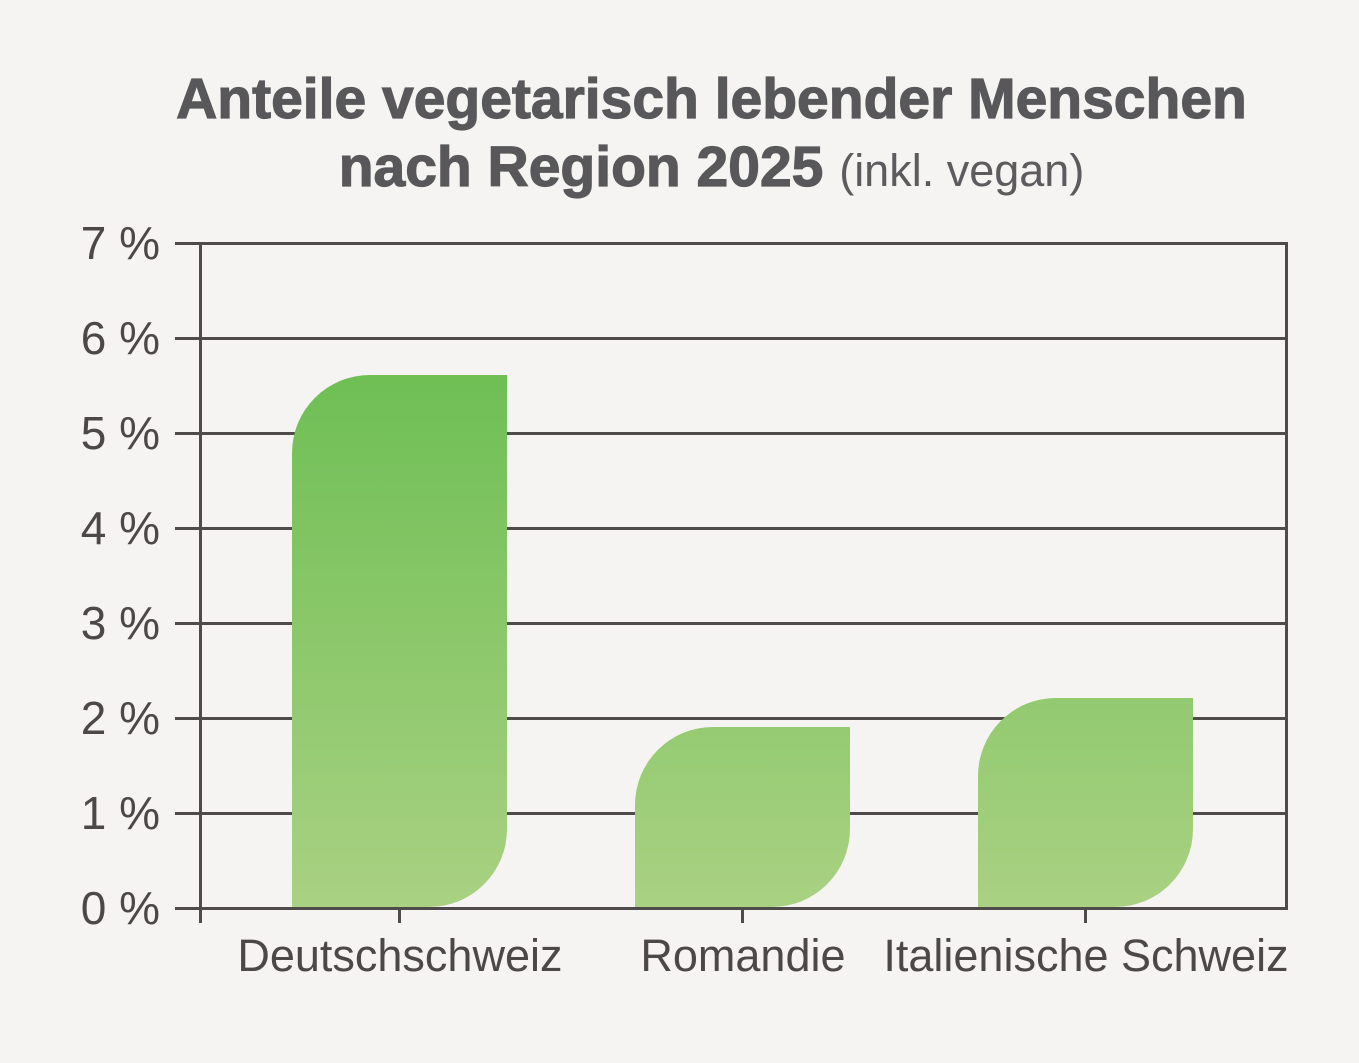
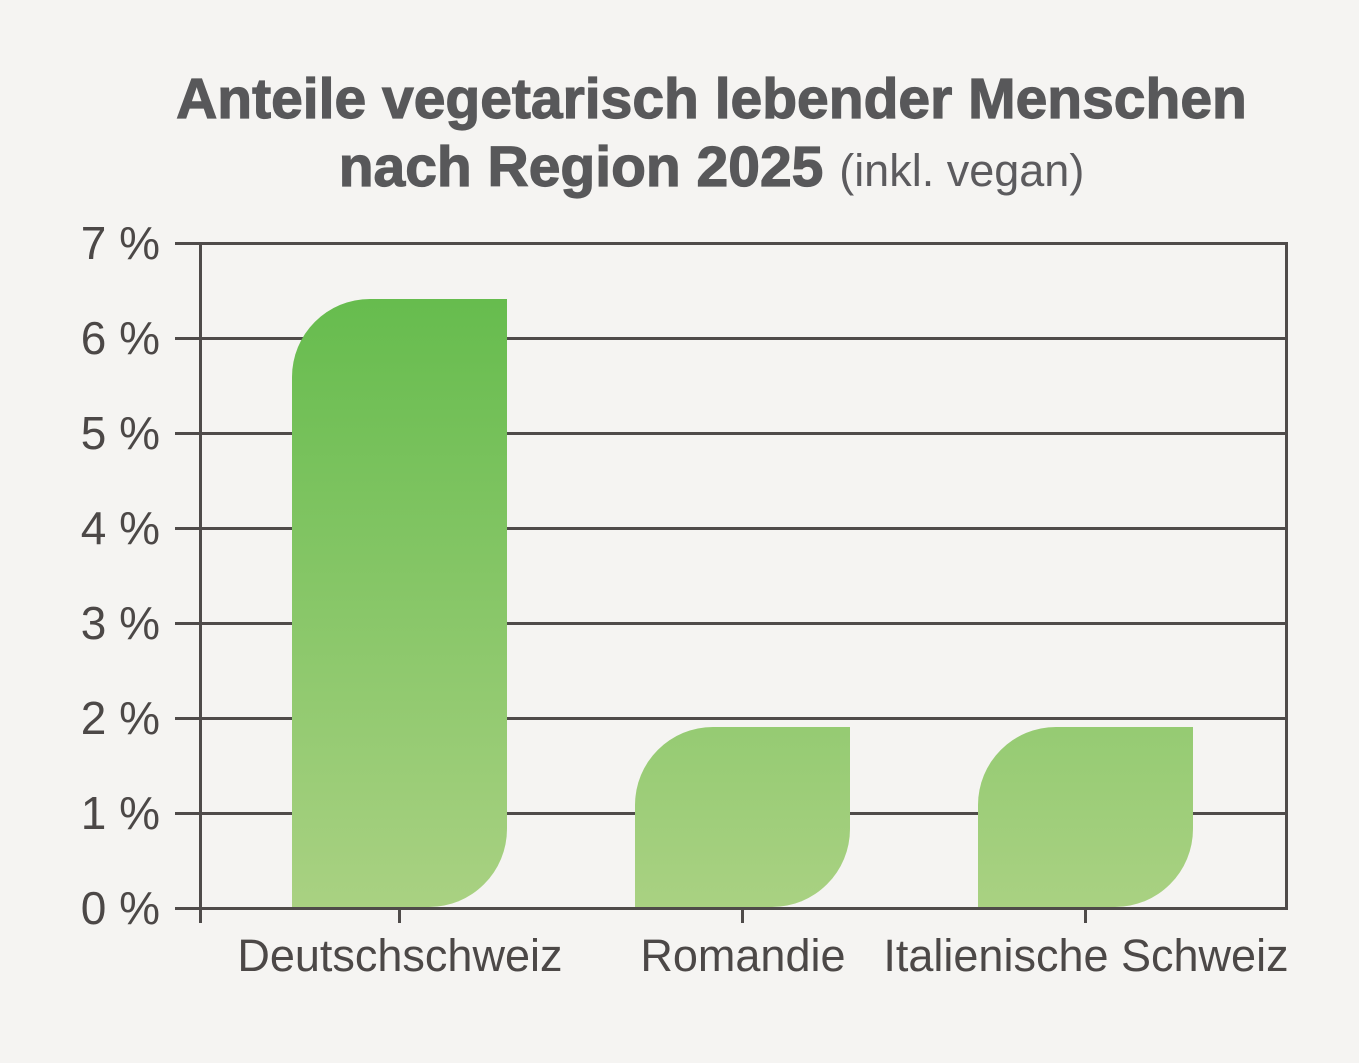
Deutschschweiz: 5.6% -> 6.4%
Italienische Schweiz: 2.2% -> 1.9%
